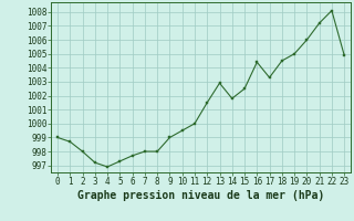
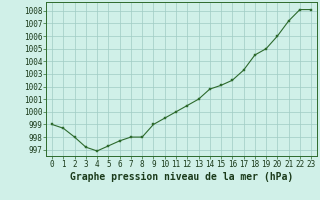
12: 1001.5 -> 1000.5
13: 1002.9 -> 1001.0
15: 1002.5 -> 1002.1
16: 1004.4 -> 1002.5
23: 1004.9 -> 1008.1
